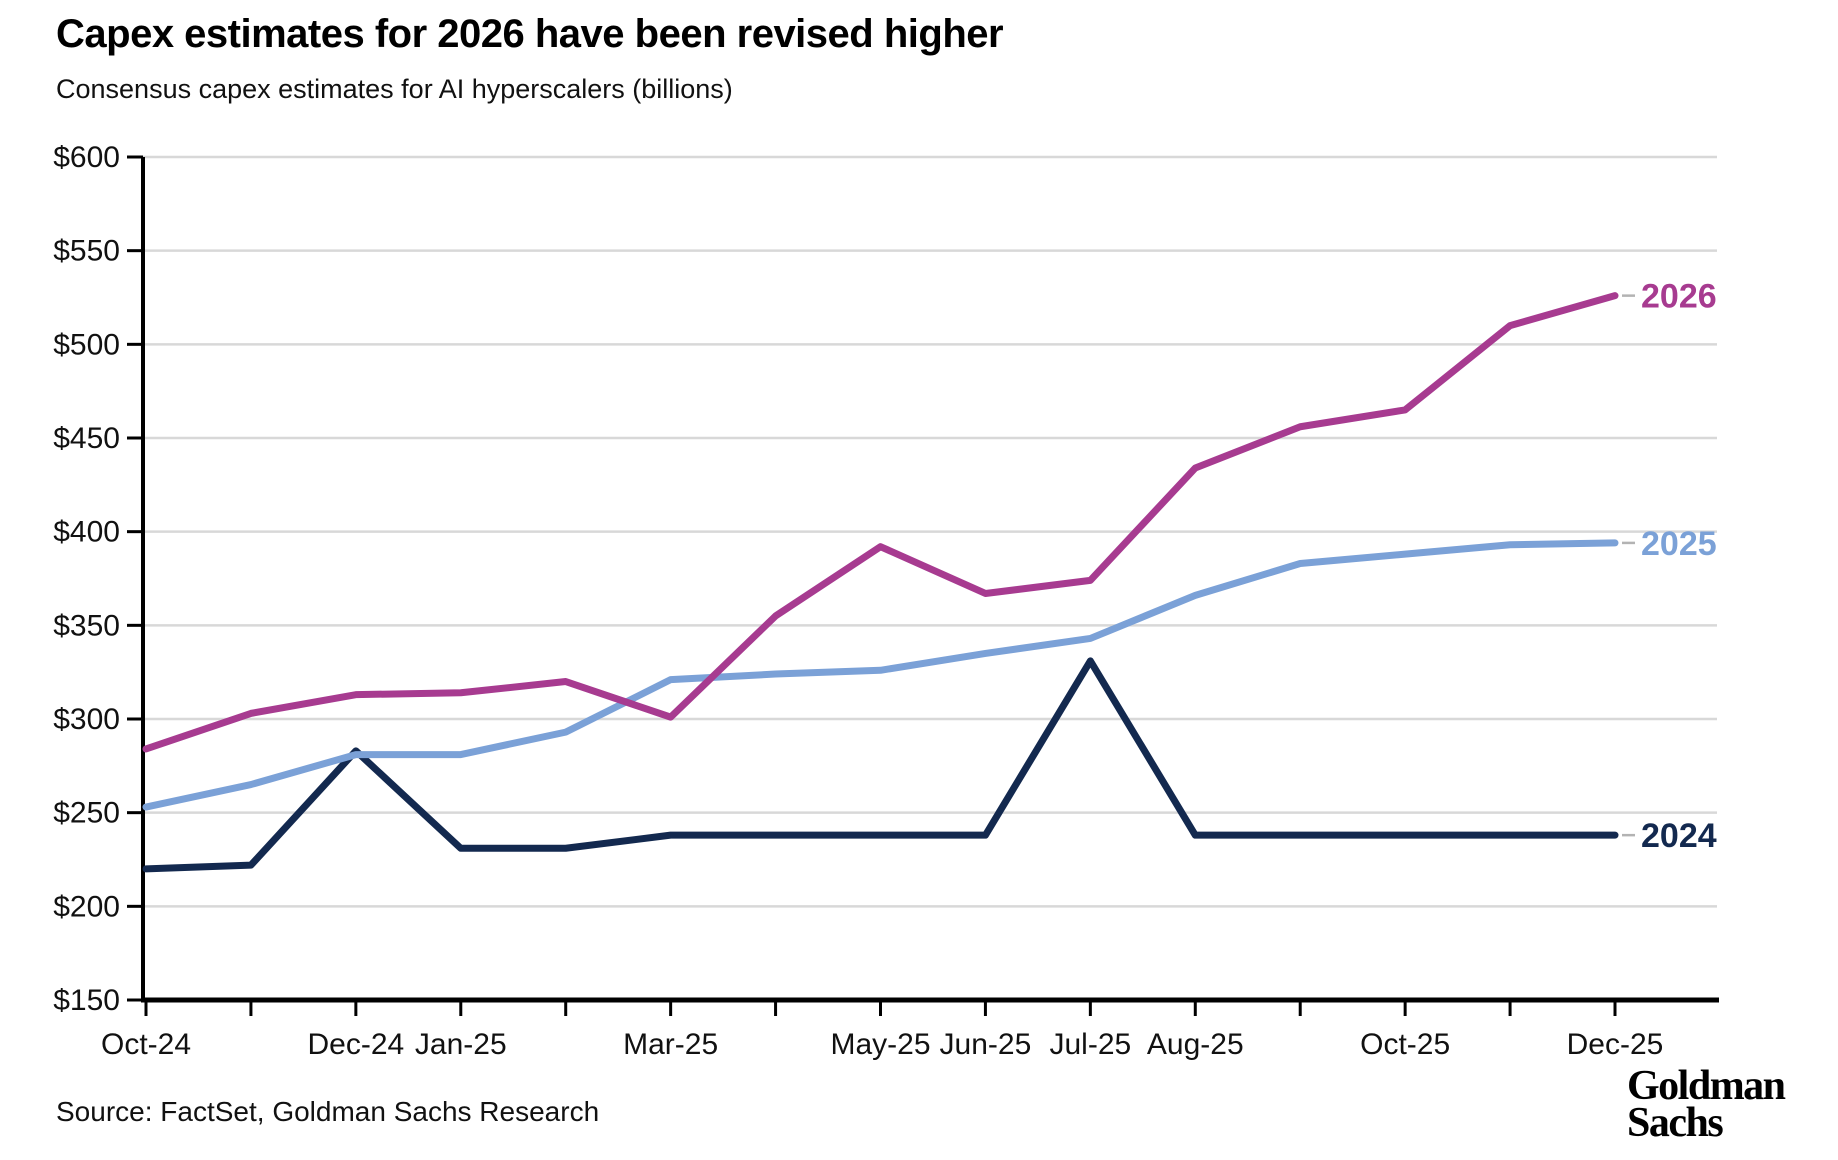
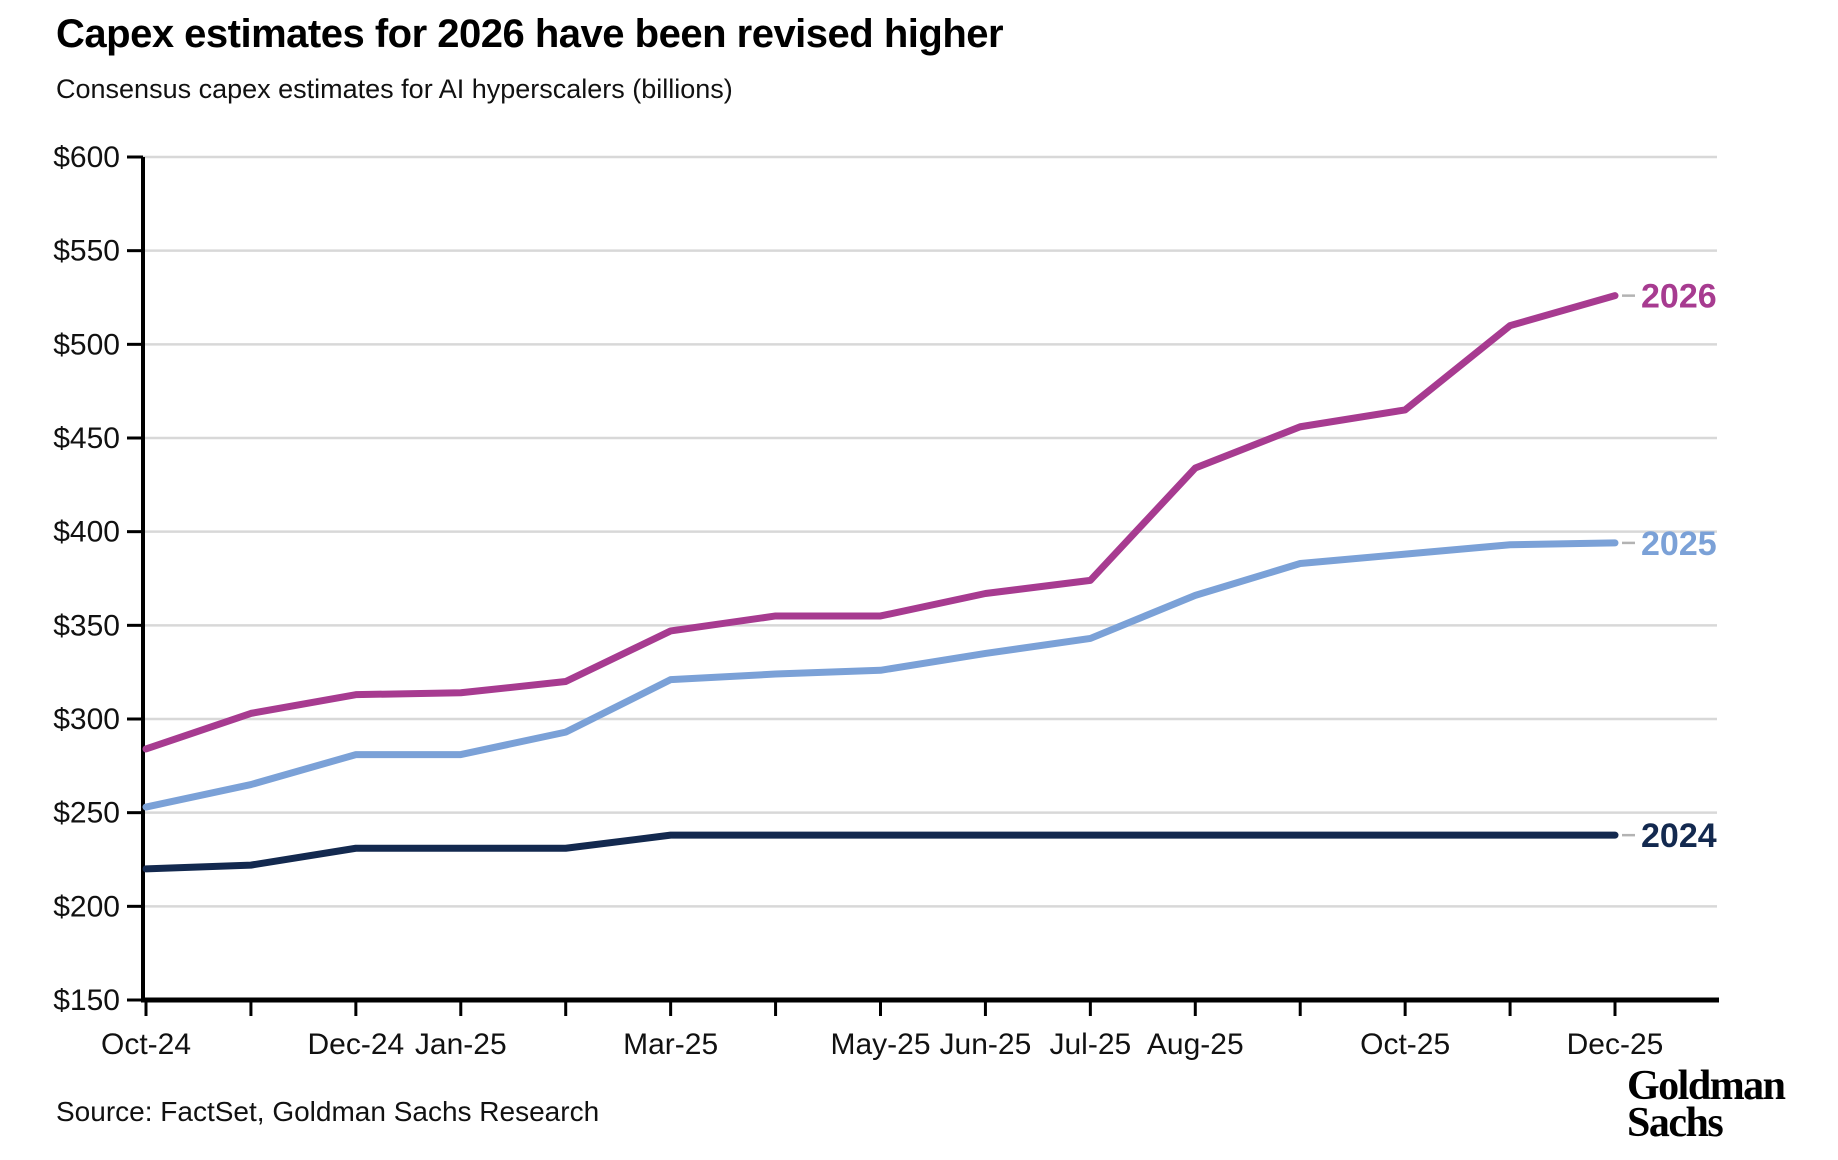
2024/Dec-24: $283 -> $231
2026/Mar-25: $301 -> $347
2026/May-25: $392 -> $355
2024/Jul-25: $331 -> $238
